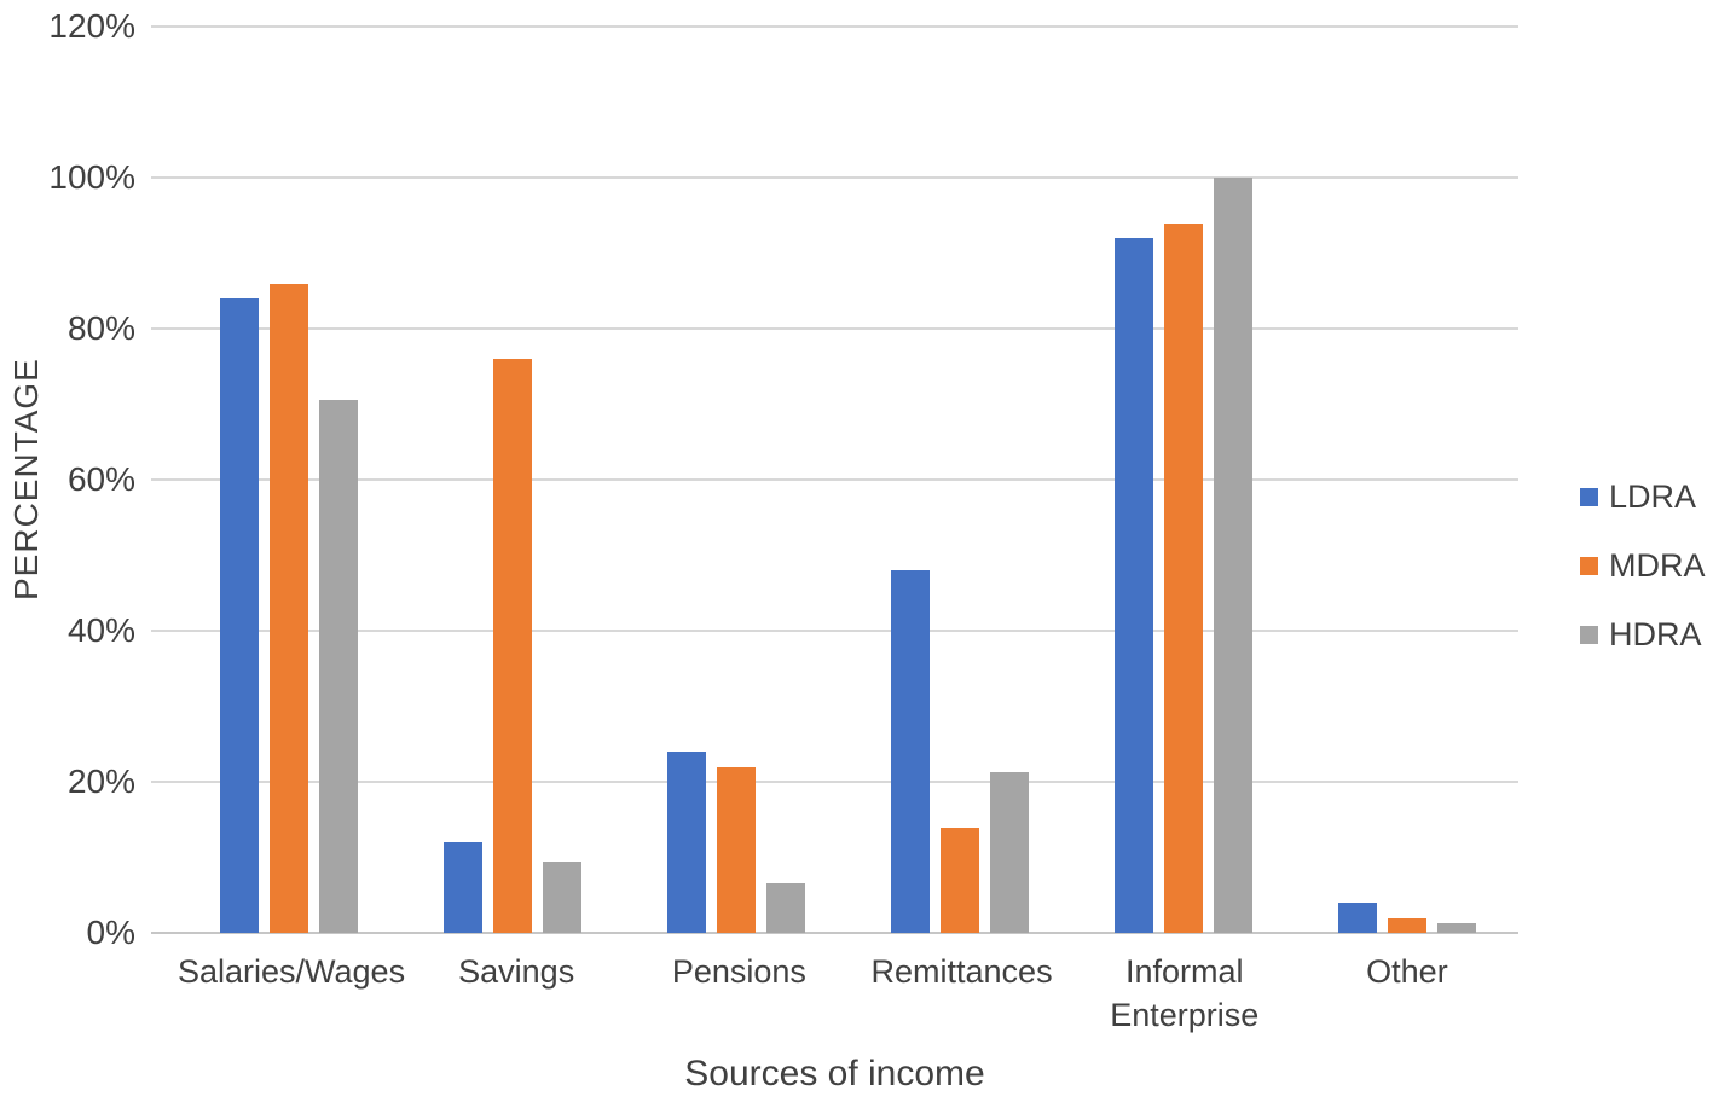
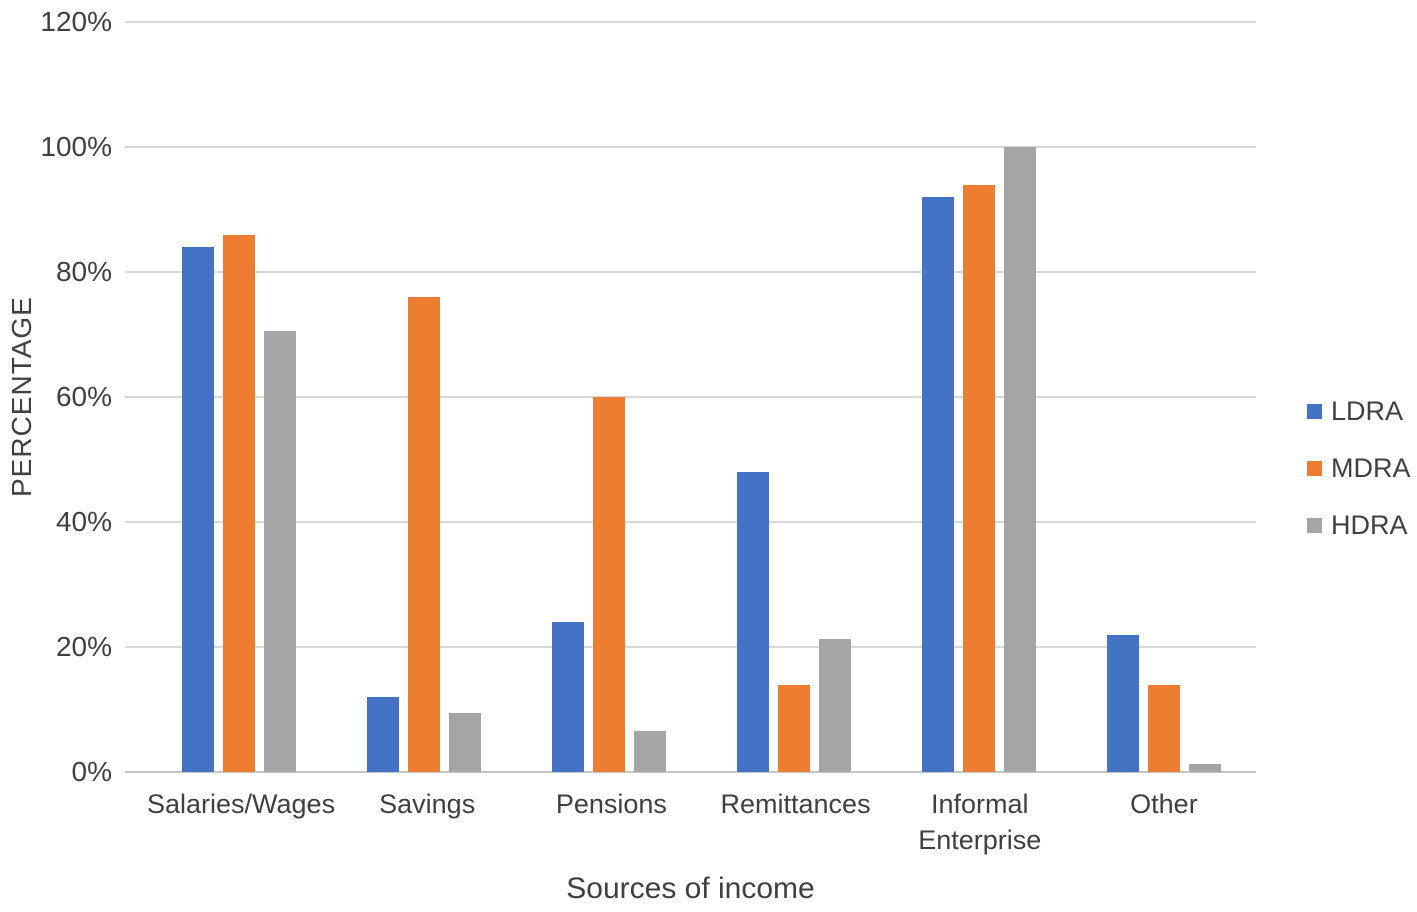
MDRA/Pensions: 22% -> 60%
LDRA/Other: 4% -> 22%
MDRA/Other: 2% -> 14%
